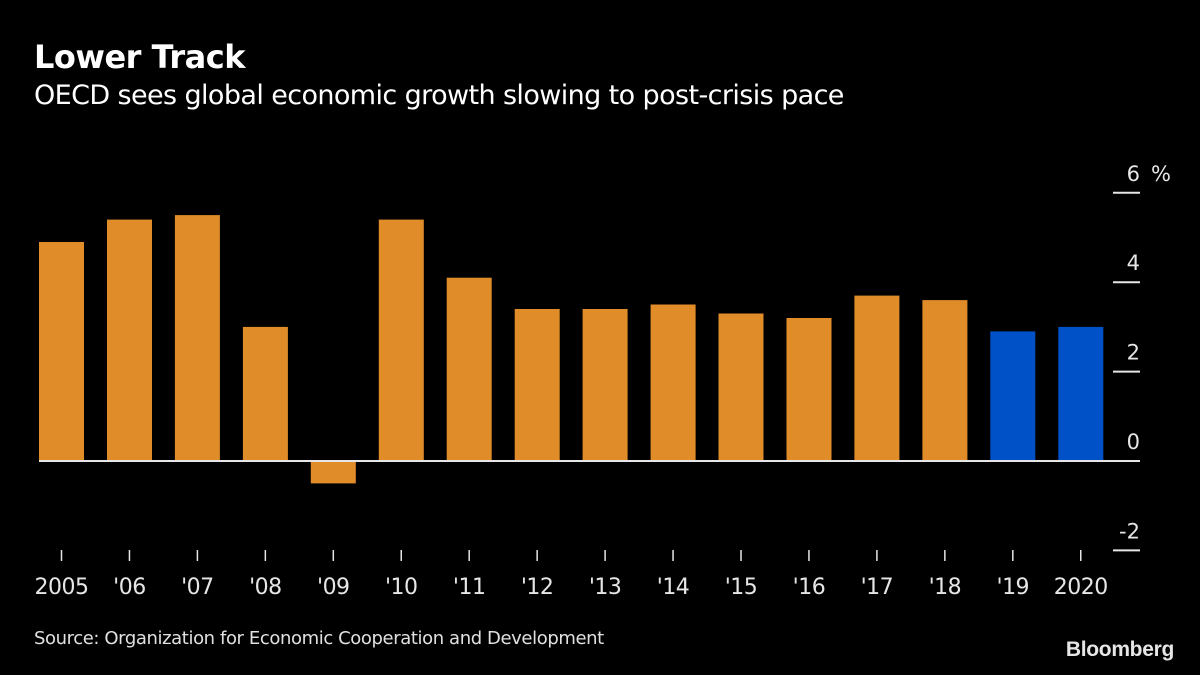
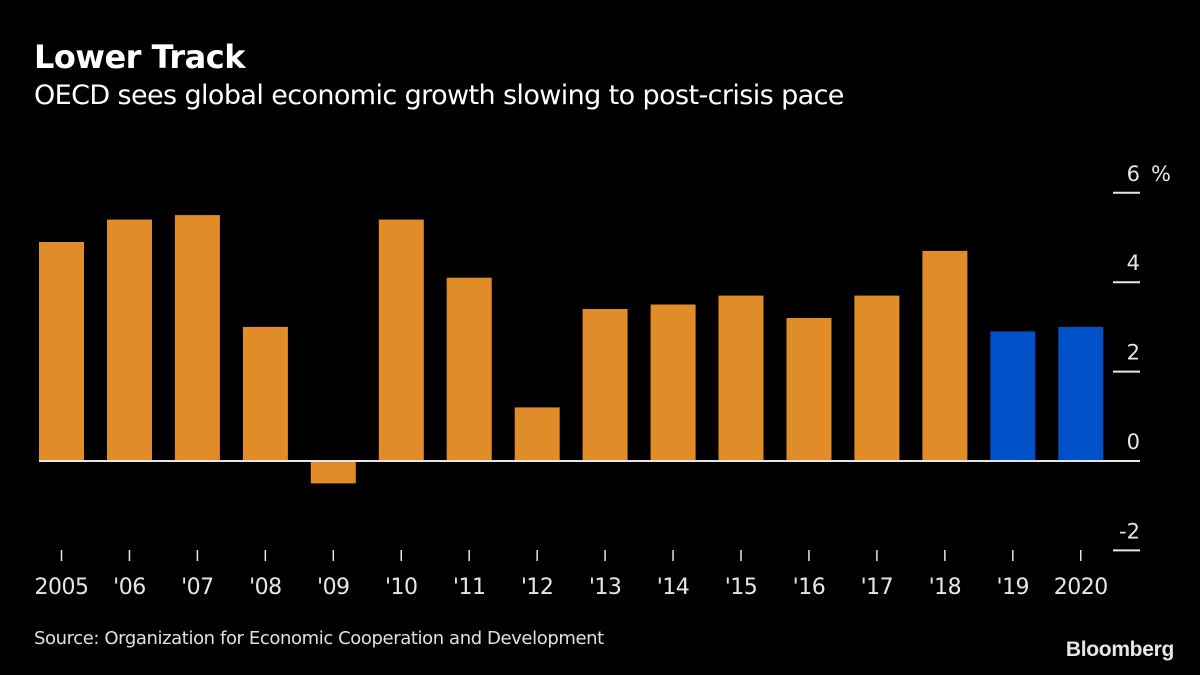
'12: 3.4 -> 1.2
'15: 3.3 -> 3.7
'18: 3.6 -> 4.7
